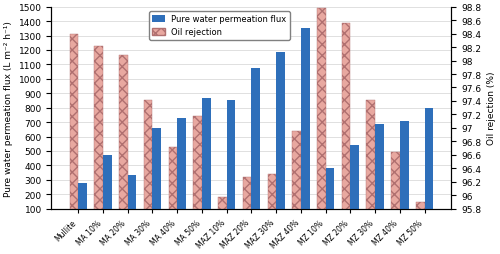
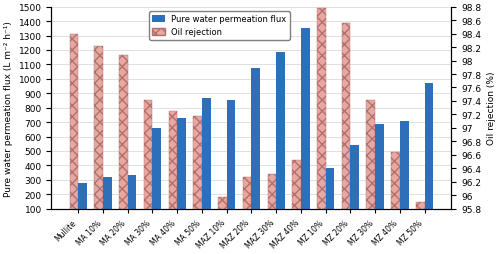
Pure water permeation flux/MA 10%: 470 -> 320
Oil rejection/MA 40%: 530 -> 780
Oil rejection/MAZ 40%: 640 -> 440
Pure water permeation flux/MZ 50%: 800 -> 970
